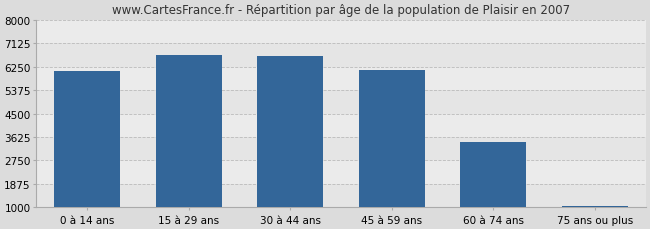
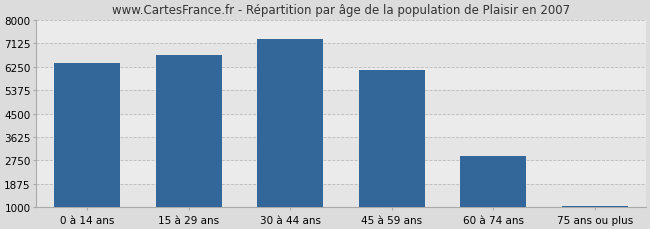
0 à 14 ans: 6100 -> 6390
30 à 44 ans: 6650 -> 7310
60 à 74 ans: 3450 -> 2900
